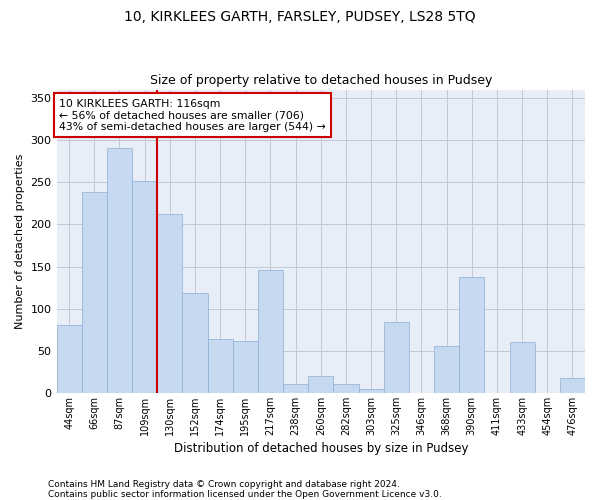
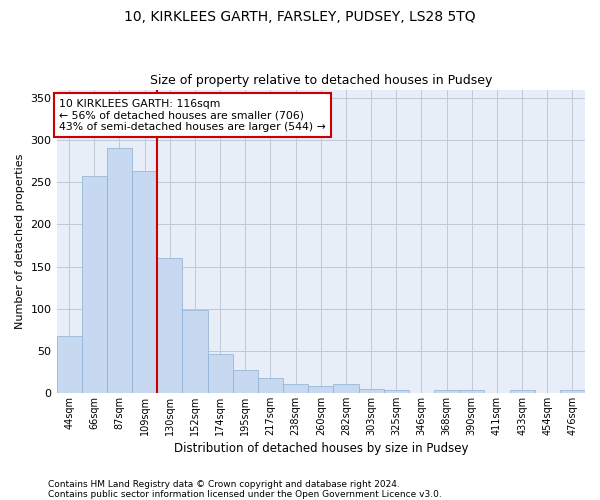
44sqm: 80 -> 68
66sqm: 238 -> 258
109sqm: 252 -> 263
130sqm: 212 -> 160
152sqm: 118 -> 98
174sqm: 64 -> 46
195sqm: 62 -> 27
217sqm: 146 -> 18
260sqm: 20 -> 8
325sqm: 84 -> 3
368sqm: 56 -> 4
390sqm: 138 -> 3
433sqm: 60 -> 3
476sqm: 18 -> 3
